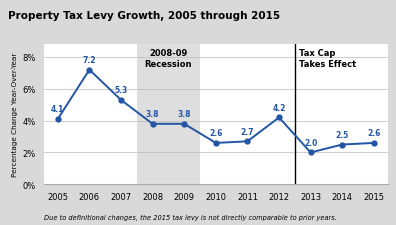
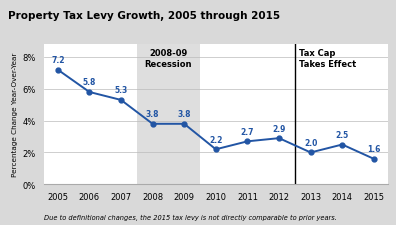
2005: 4.1 -> 7.2
2006: 7.2 -> 5.8
2010: 2.6 -> 2.2
2012: 4.2 -> 2.9
2015: 2.6 -> 1.6
